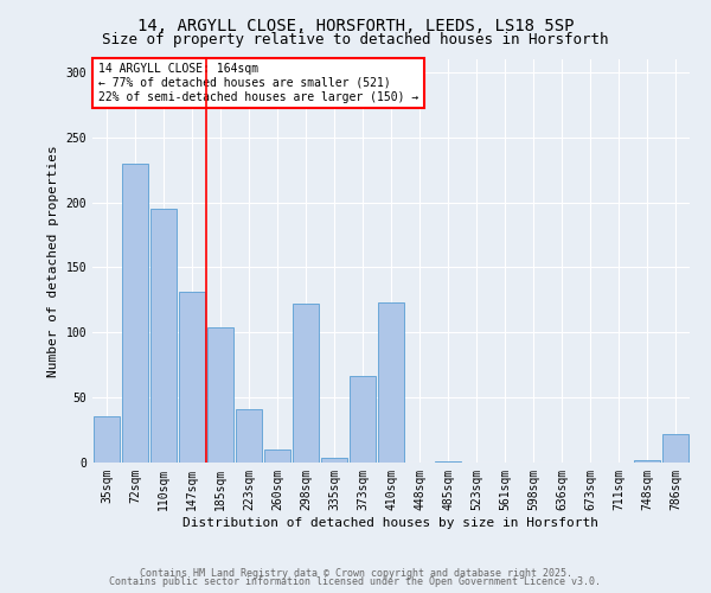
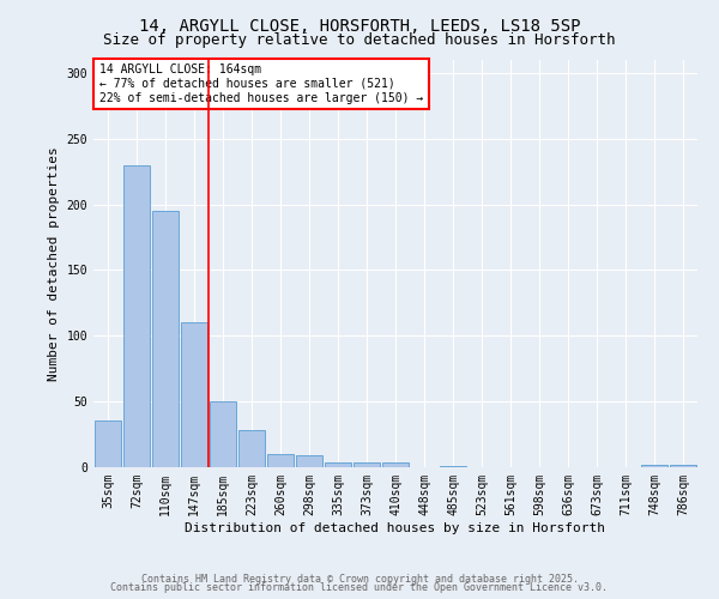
147sqm: 131 -> 110
185sqm: 104 -> 50
223sqm: 41 -> 28
298sqm: 122 -> 9
373sqm: 67 -> 4
410sqm: 123 -> 4
786sqm: 22 -> 2
